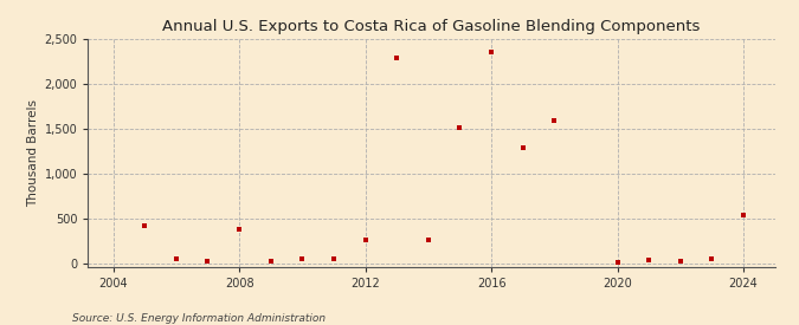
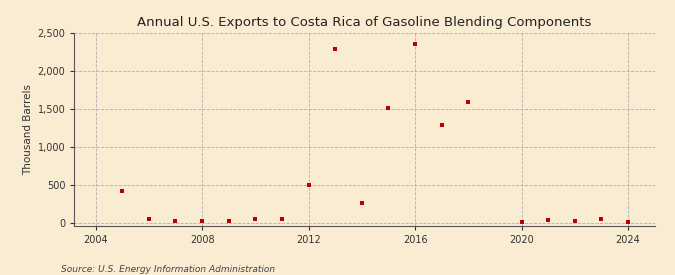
2008: 380 -> 20
2012: 260 -> 500
2024: 540 -> 20
